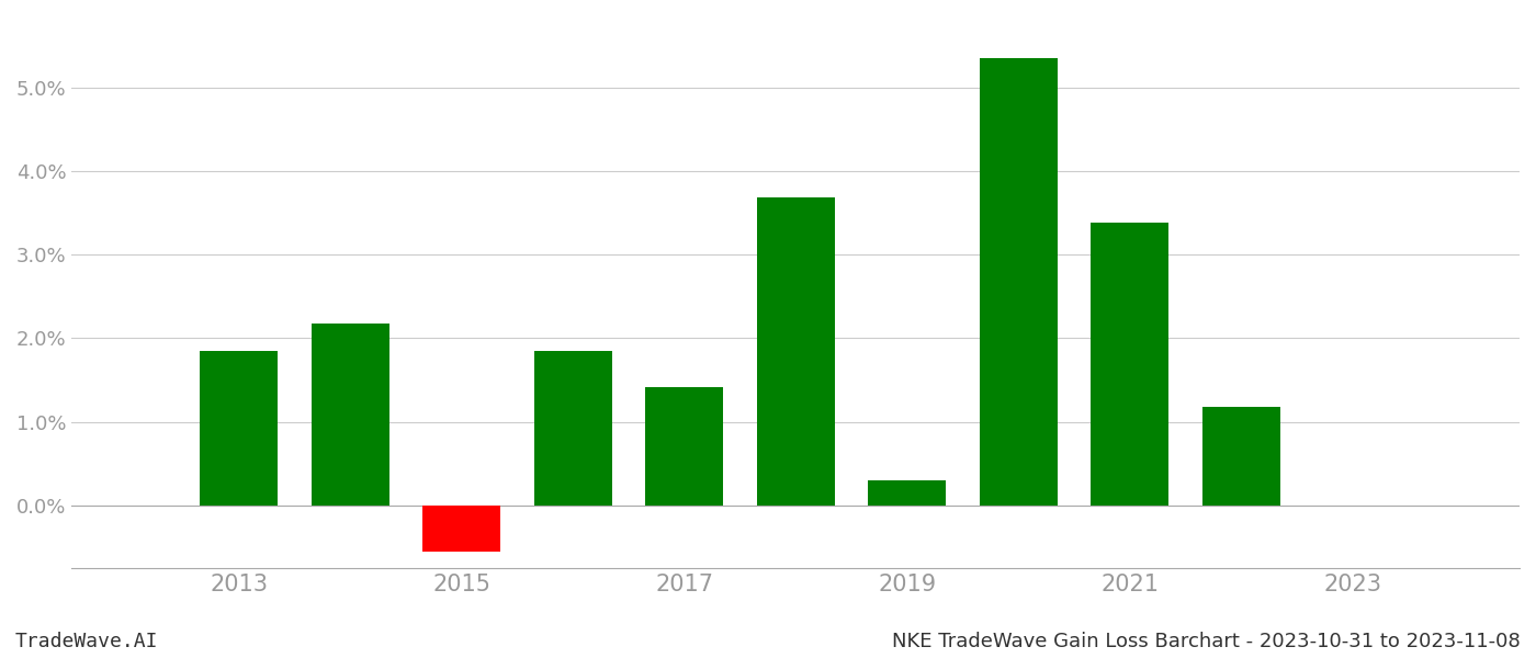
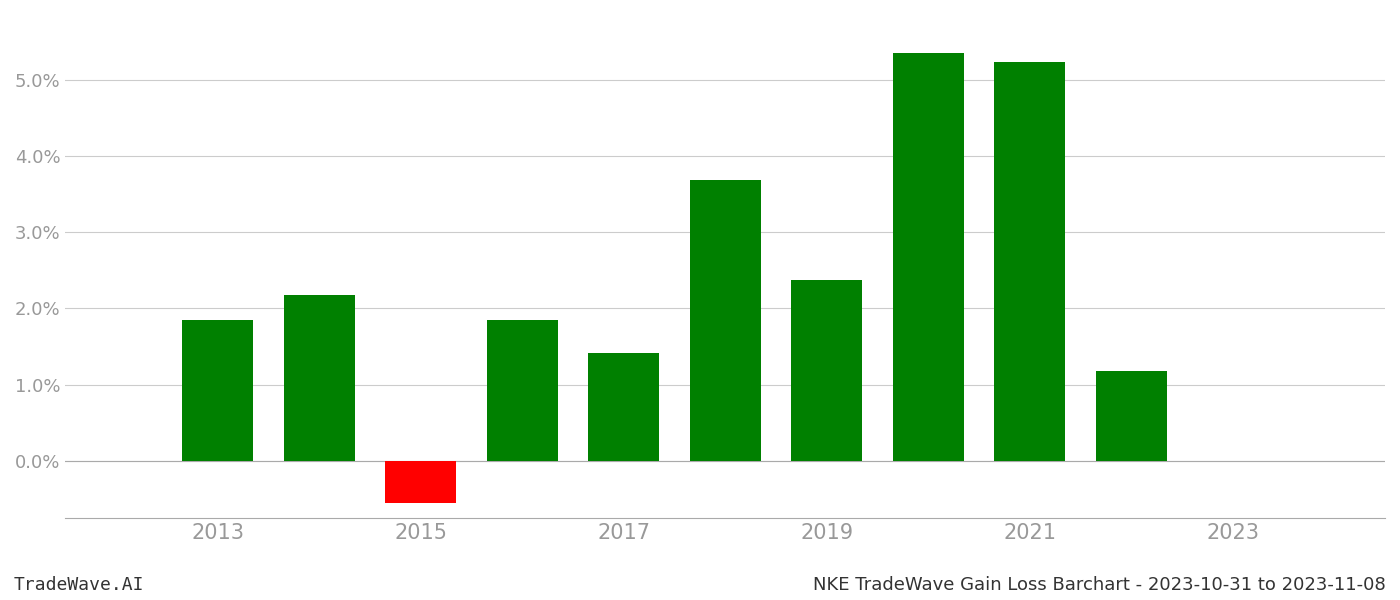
2019: 0.30% -> 2.38%
2021: 3.38% -> 5.24%
